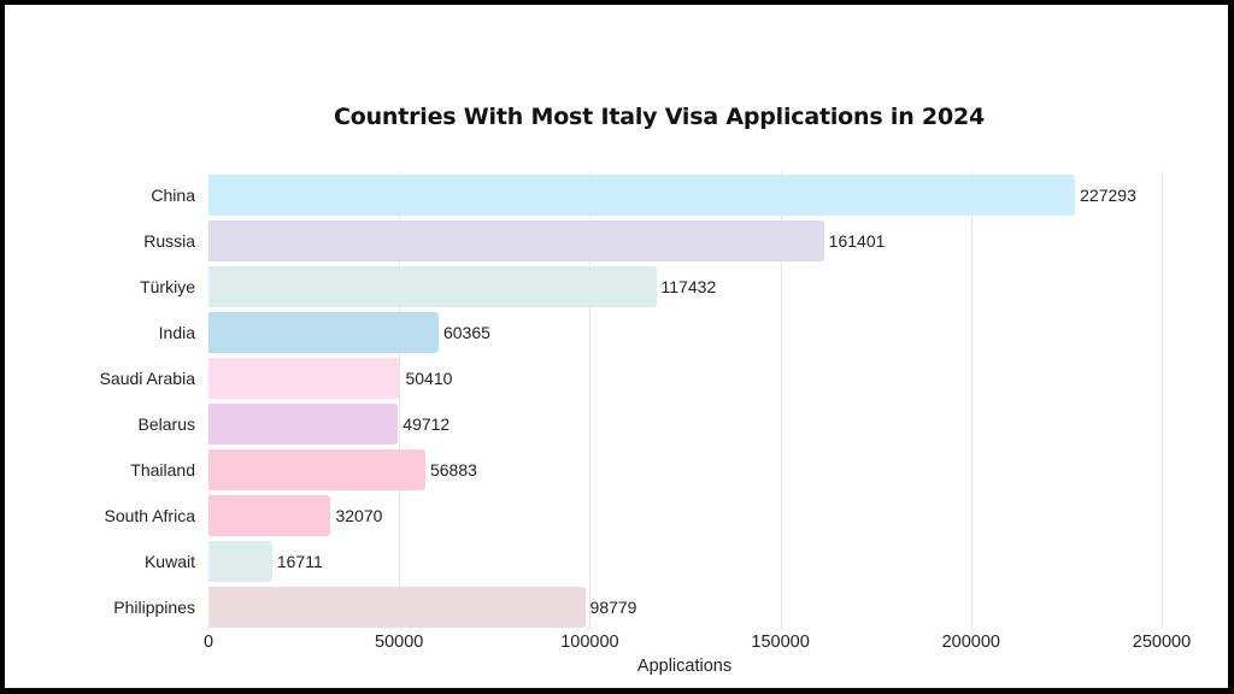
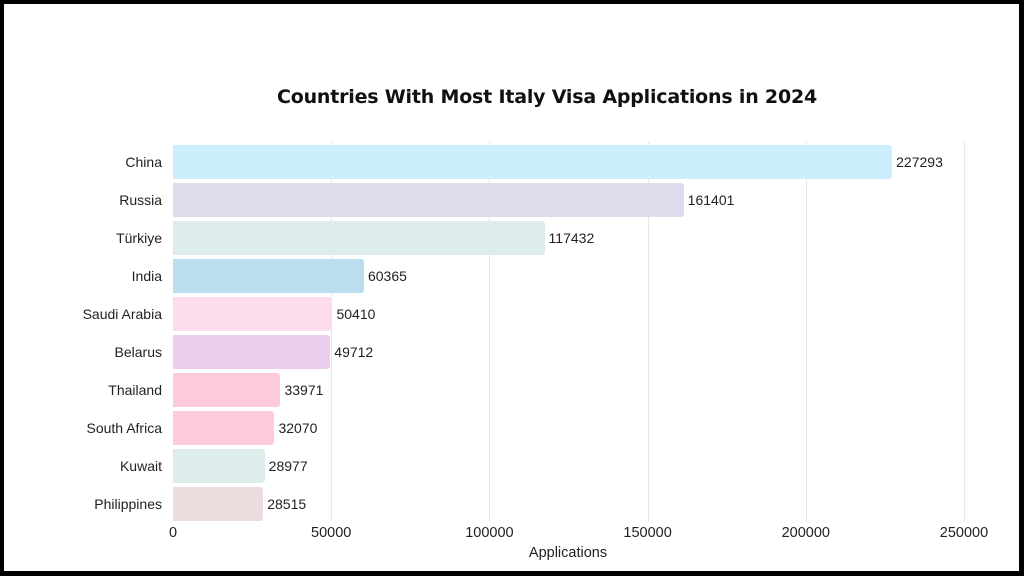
Thailand: 56883 -> 33971
Kuwait: 16711 -> 28977
Philippines: 98779 -> 28515
